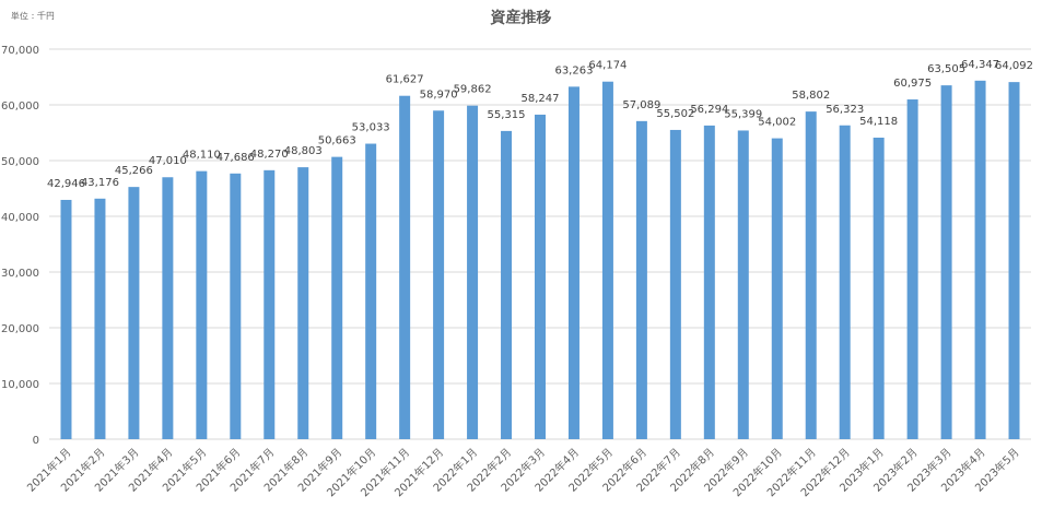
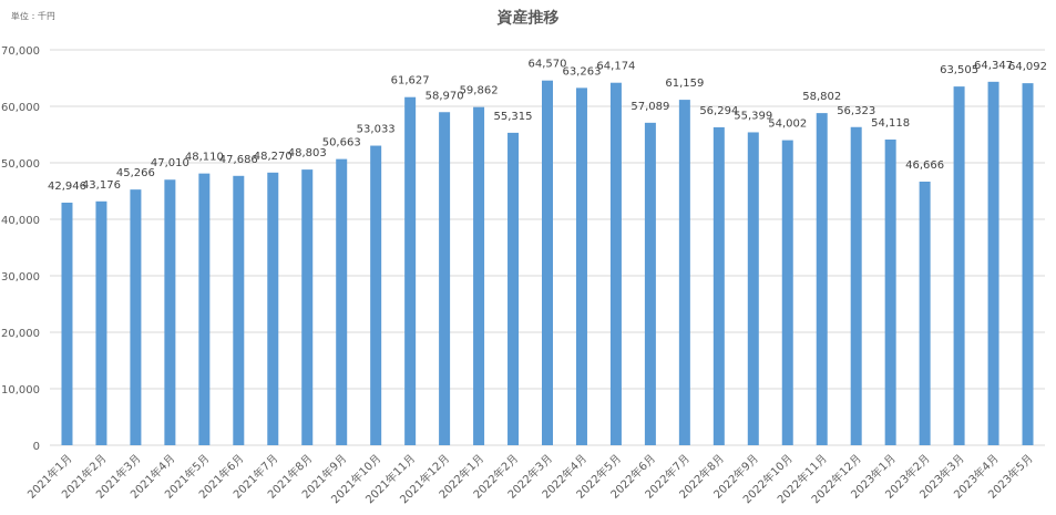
2022年3月: 58,247 -> 64,570
2022年7月: 55,502 -> 61,159
2023年2月: 60,975 -> 46,666
